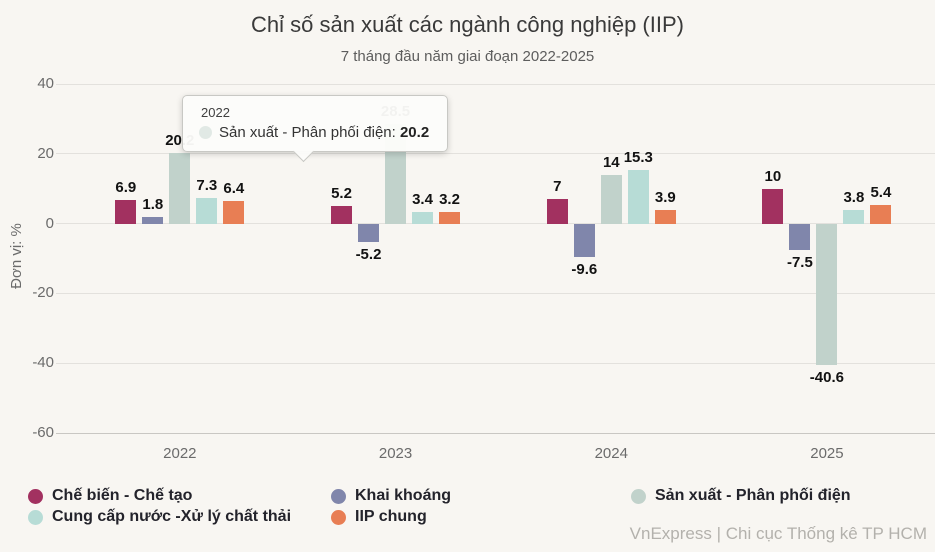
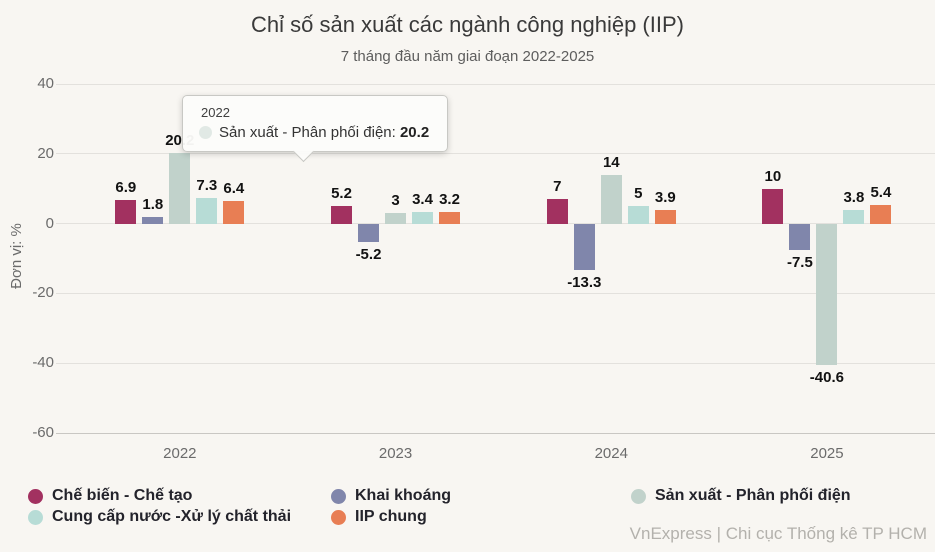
Sản xuất - Phân phối điện/2023: 28.5 -> 3
Khai khoáng/2024: -9.6 -> -13.3
Cung cấp nước -Xử lý chất thải/2024: 15.3 -> 5
